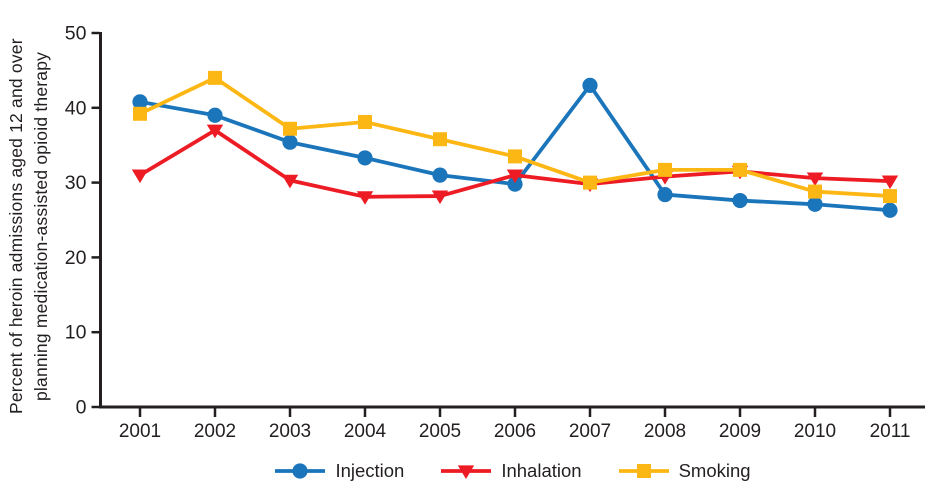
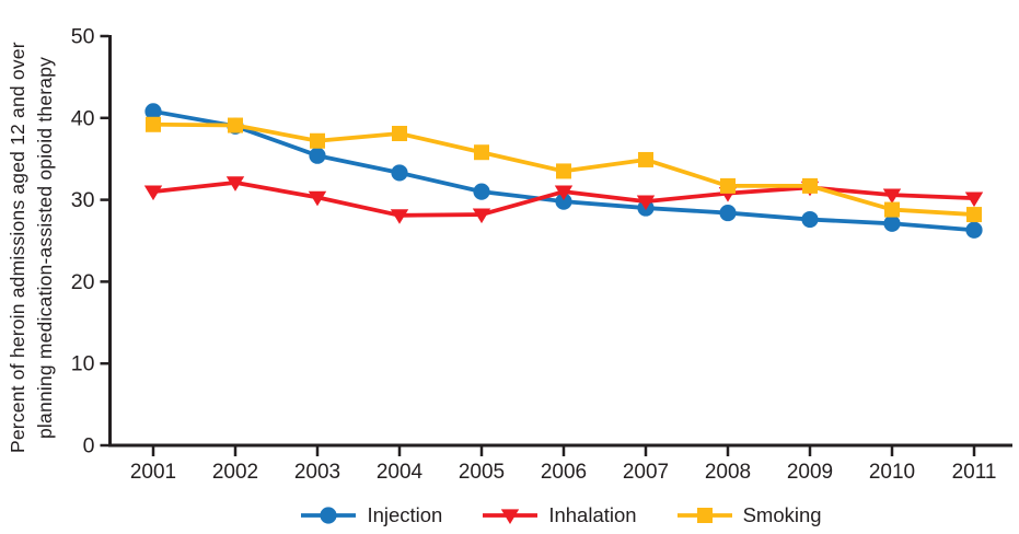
Inhalation/2002: 37 -> 32
Smoking/2002: 44 -> 39
Injection/2007: 43 -> 29
Smoking/2007: 30 -> 35
